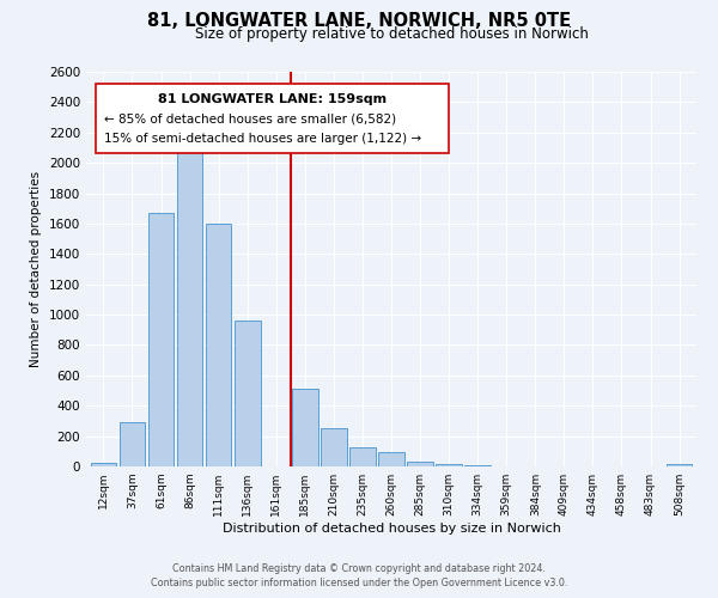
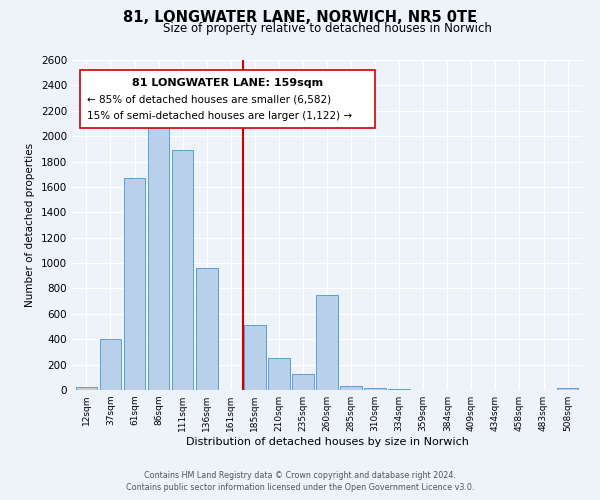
37sqm: 300 -> 400
111sqm: 1600 -> 1890
260sqm: 100 -> 750
